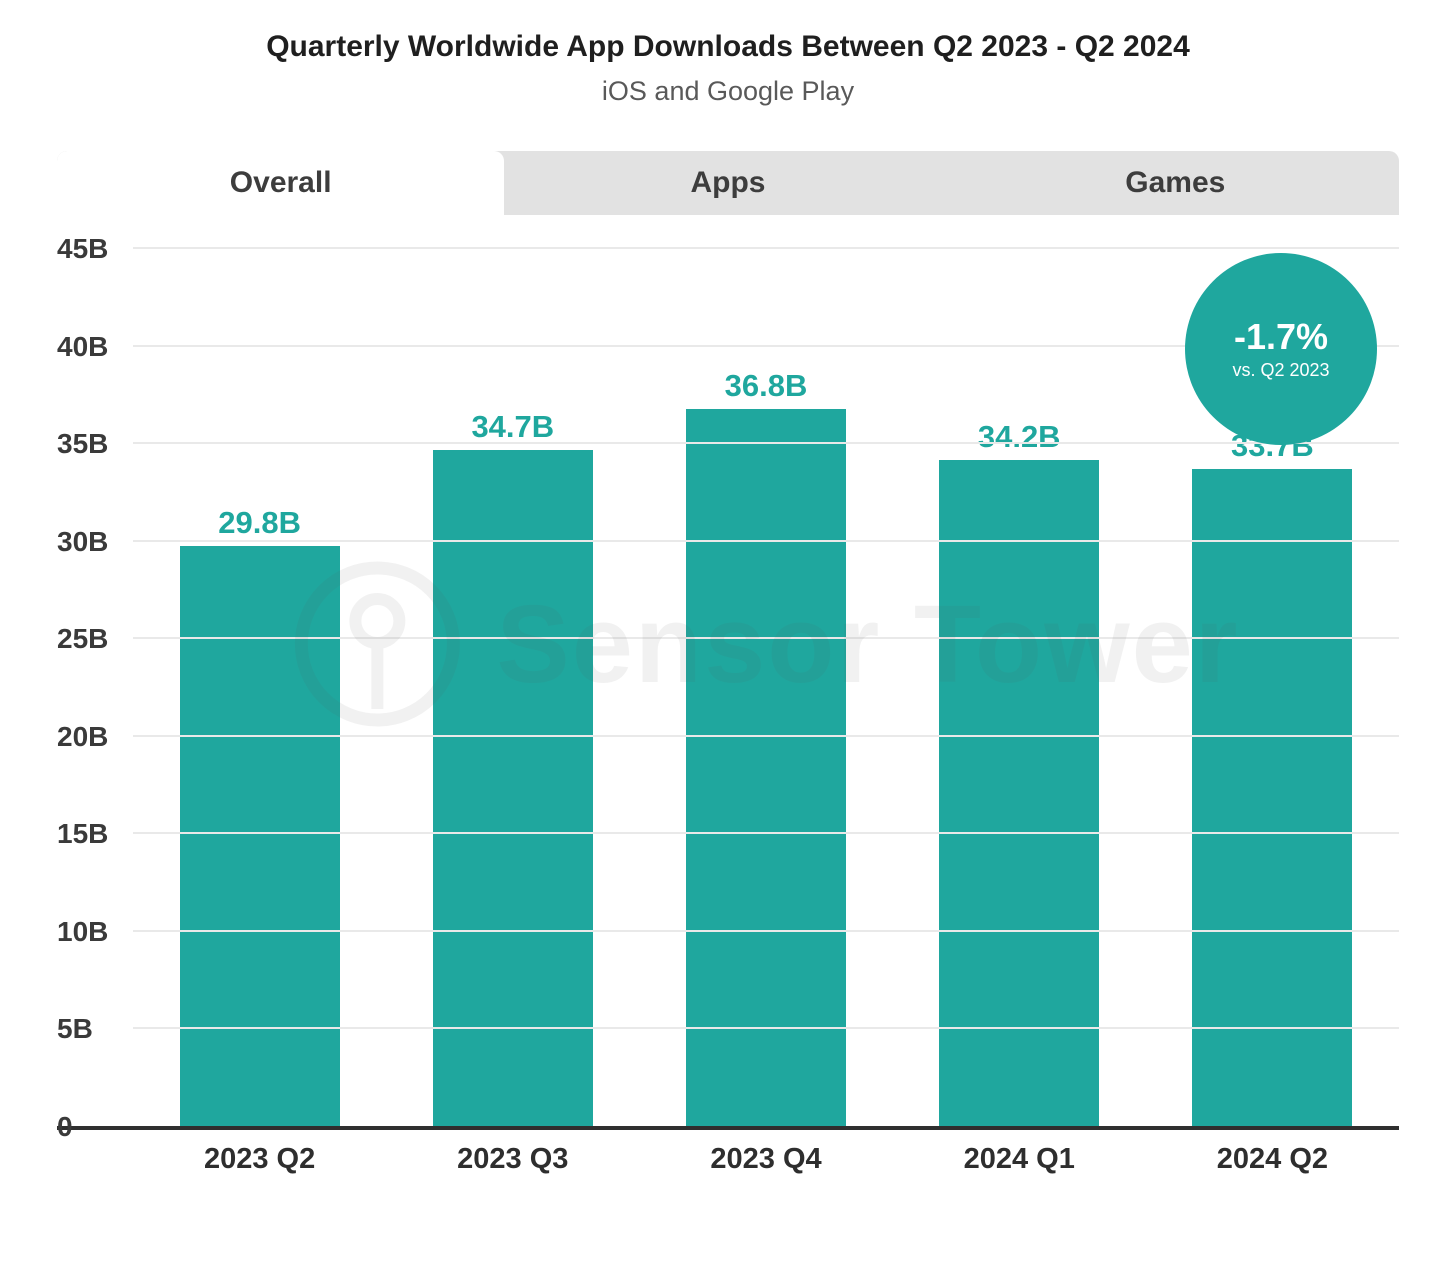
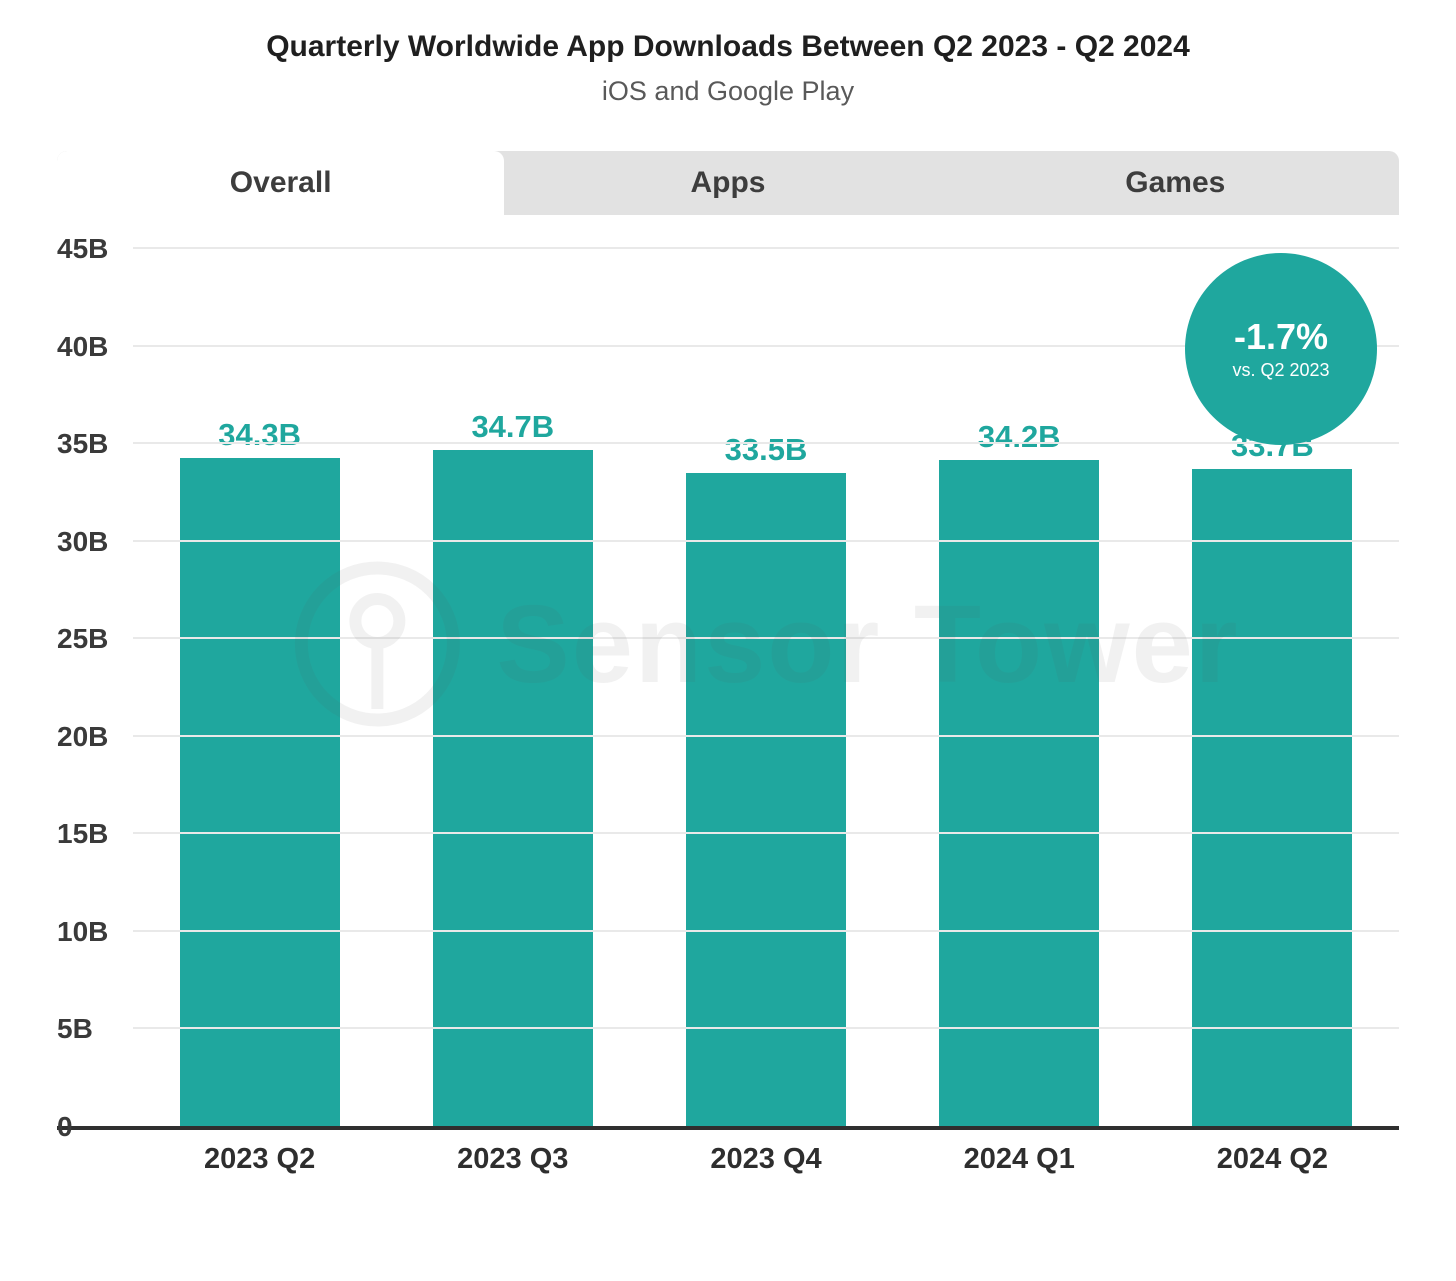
2023 Q2: 29.8B -> 34.3B
2023 Q4: 36.8B -> 33.5B
